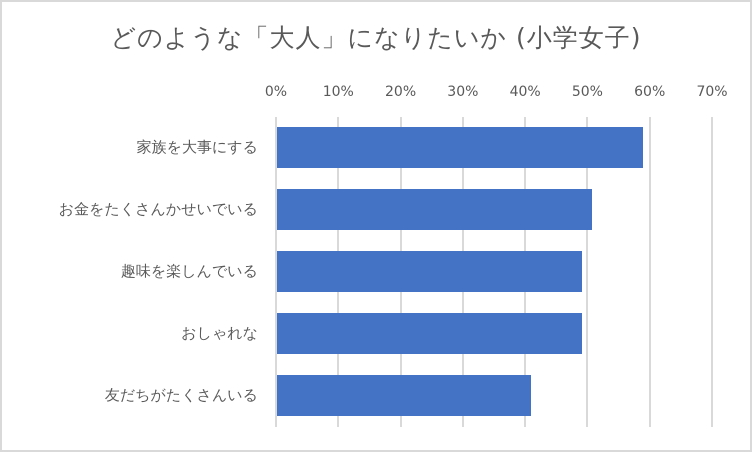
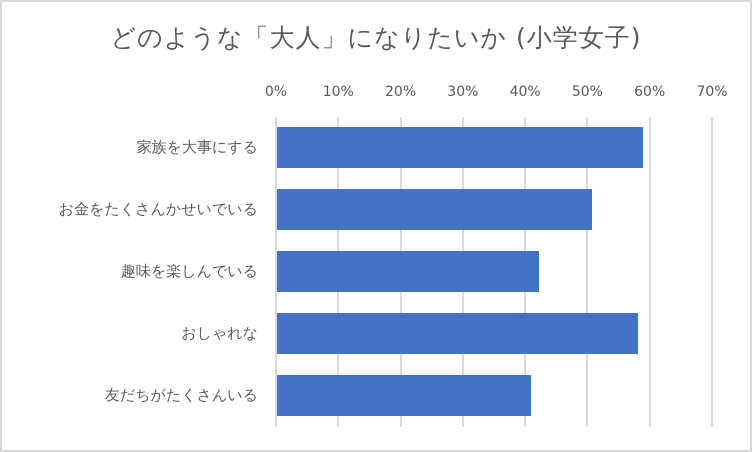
趣味を楽しんでいる: 49% -> 42%
おしゃれな: 49% -> 58%
